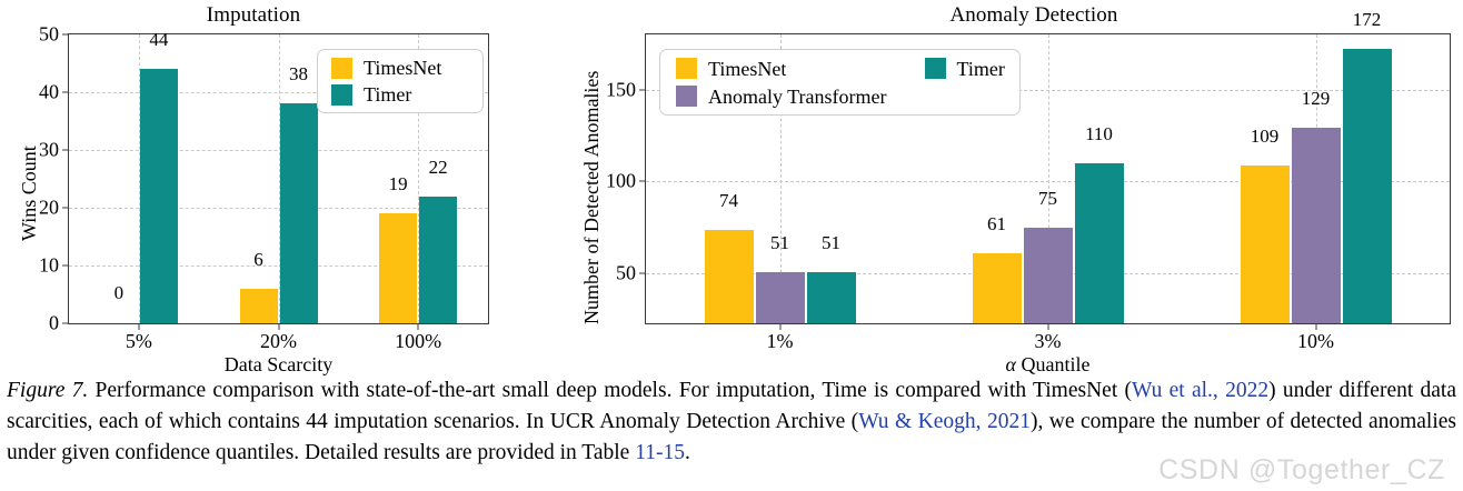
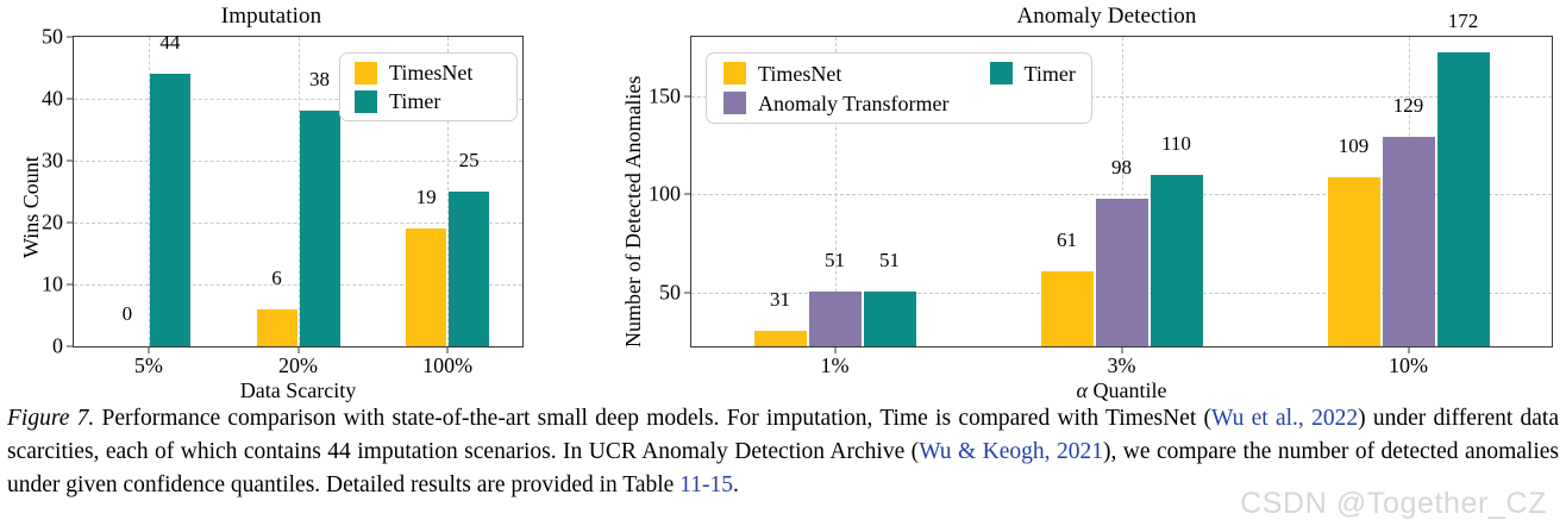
Imputation/Timer/100%: 22 -> 25
Anomaly Detection/TimesNet/1%: 74 -> 31
Anomaly Detection/Anomaly Transformer/3%: 75 -> 98
